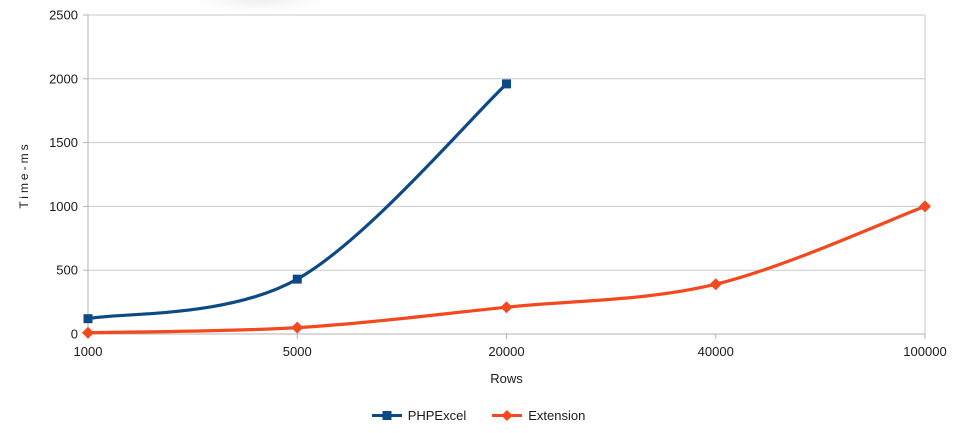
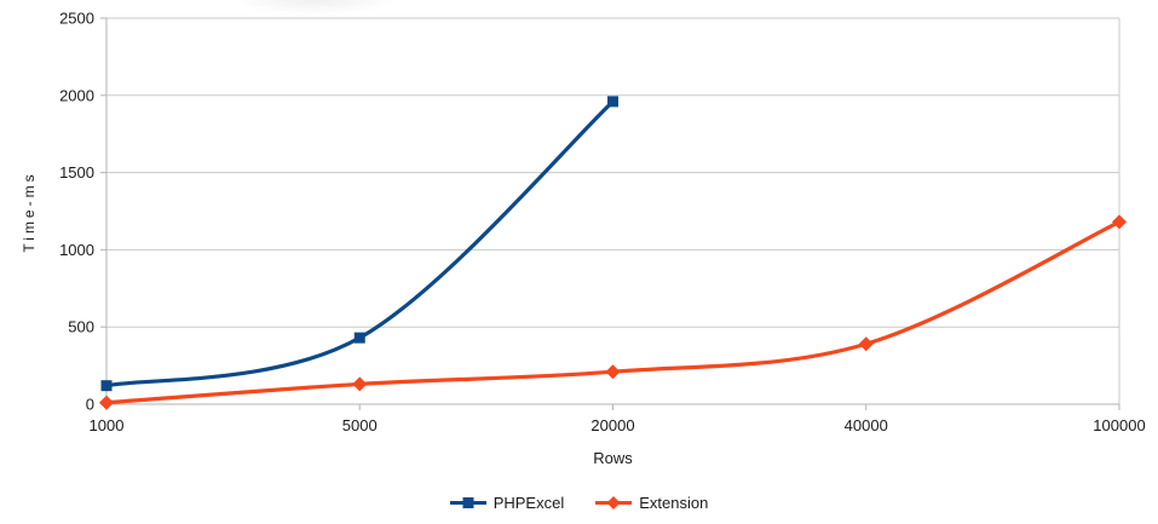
Extension/5000: 50 -> 130
Extension/100000: 1000 -> 1180
